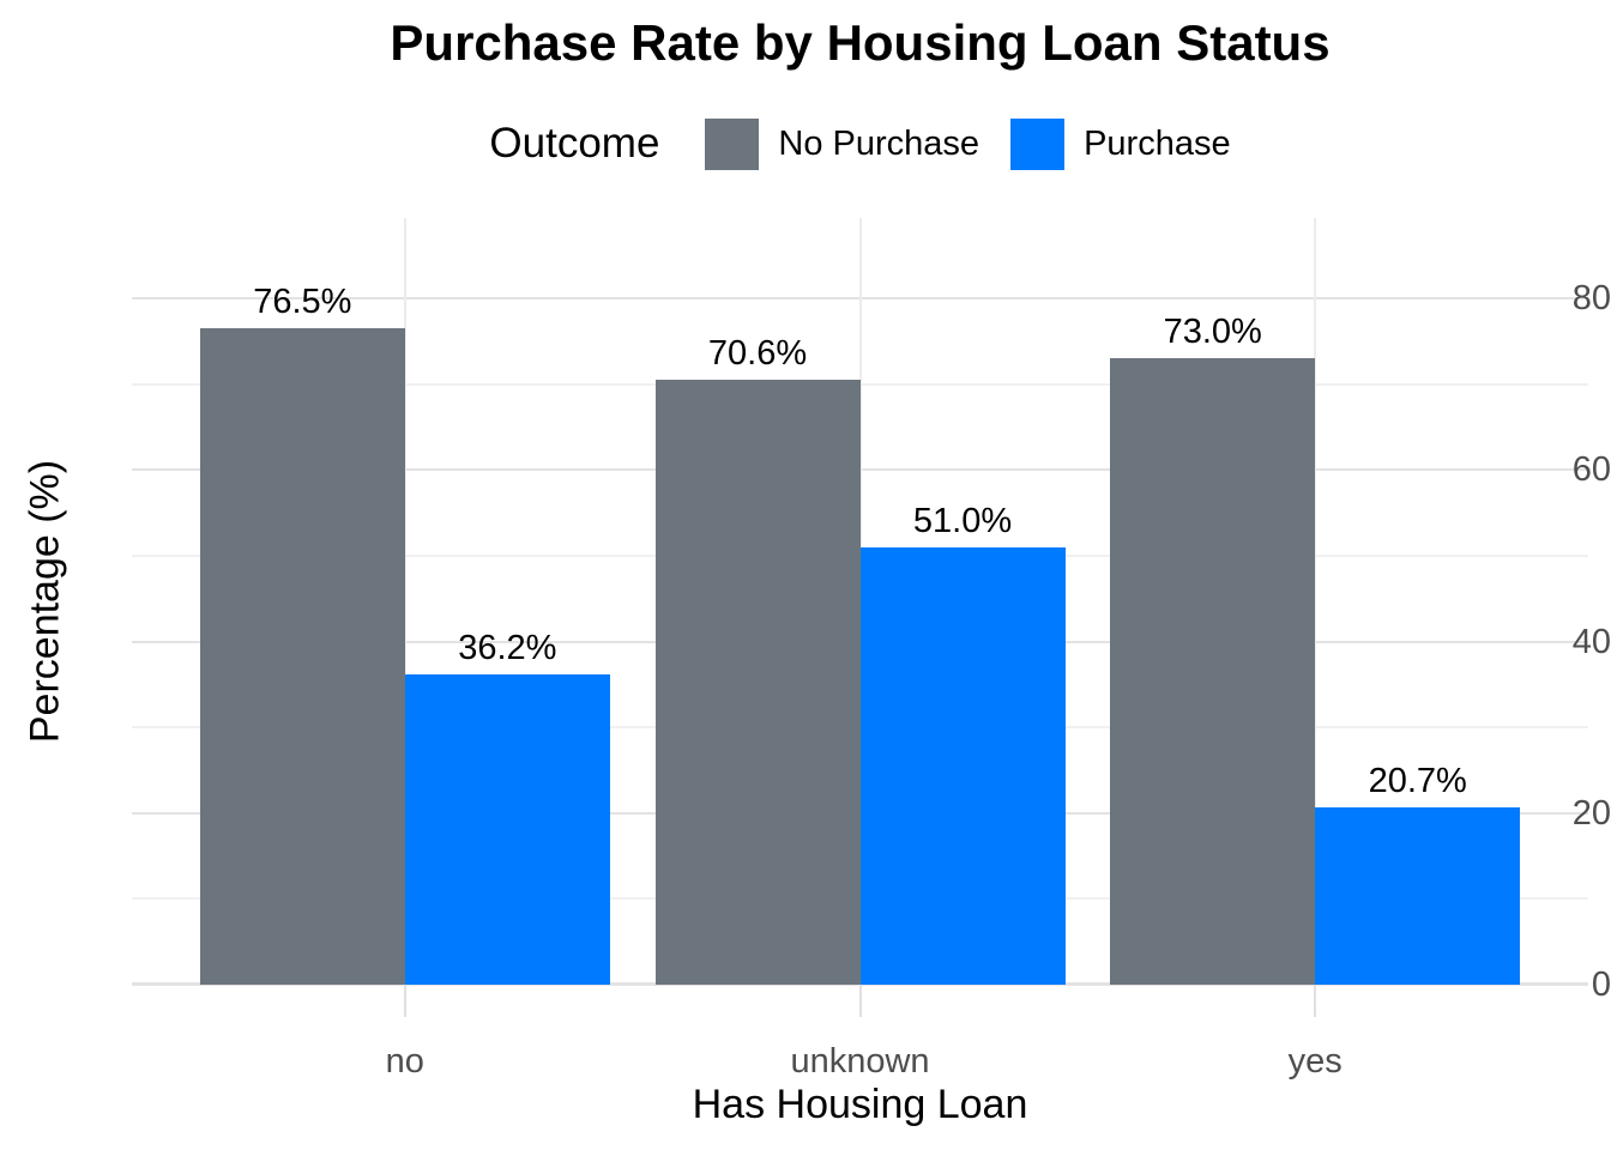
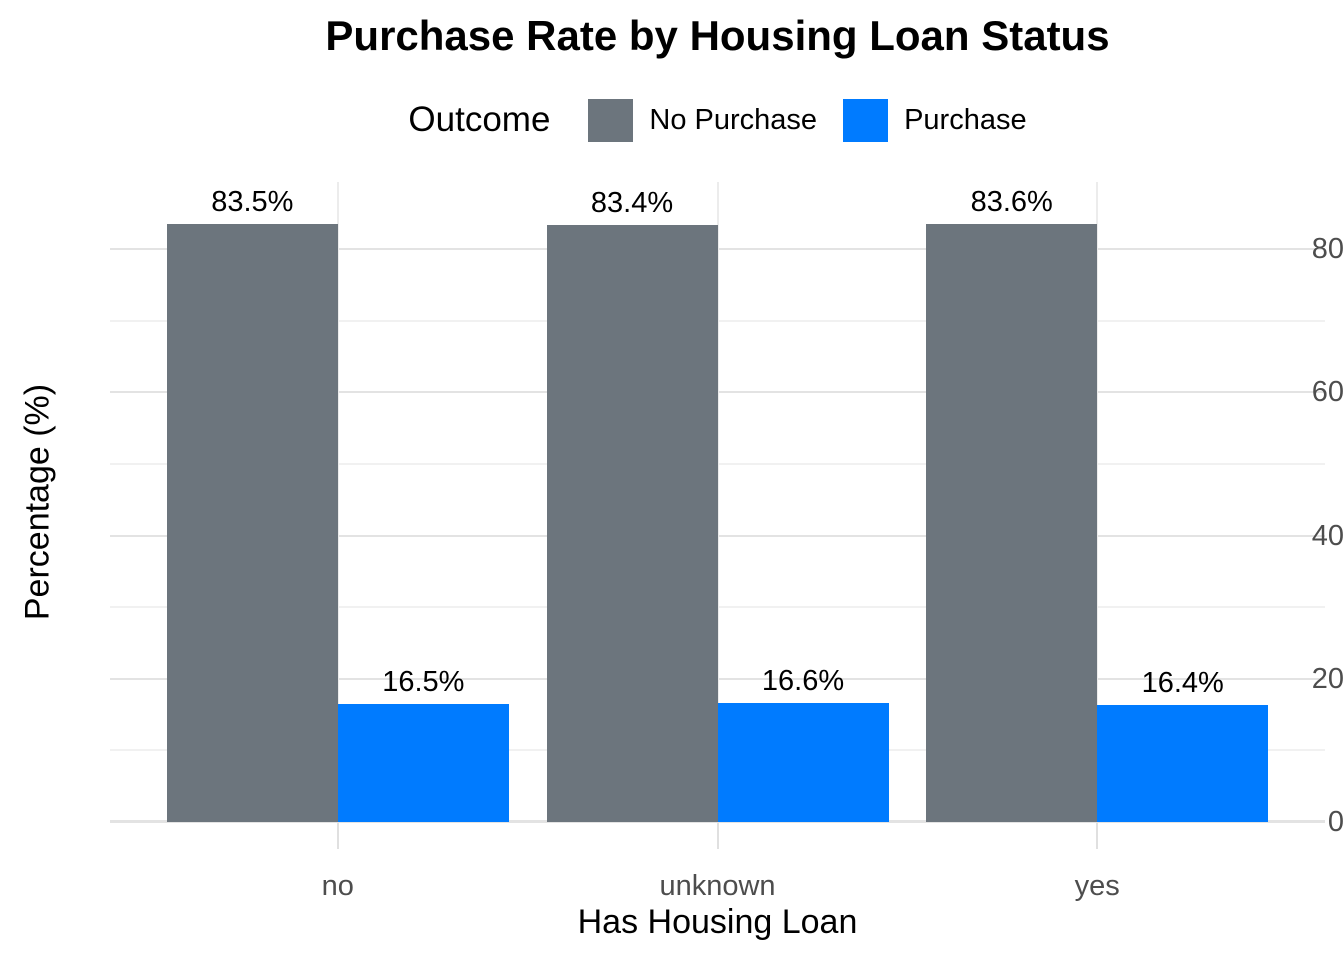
No Purchase/no: 76.5% -> 83.5%
Purchase/no: 36.2% -> 16.5%
No Purchase/unknown: 70.6% -> 83.4%
Purchase/unknown: 51.0% -> 16.6%
No Purchase/yes: 73.0% -> 83.6%
Purchase/yes: 20.7% -> 16.4%
